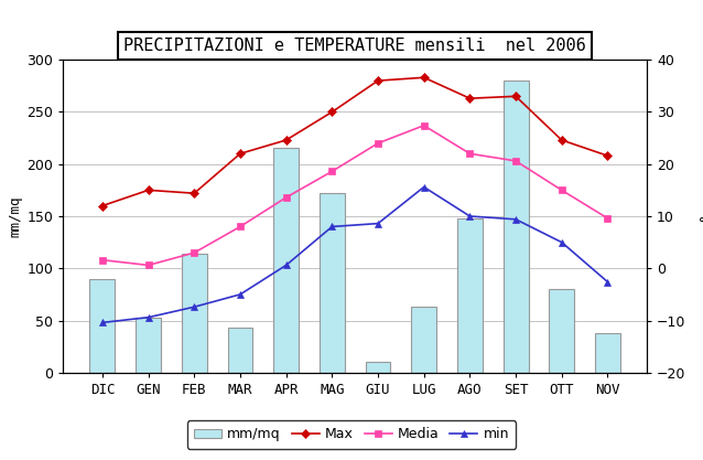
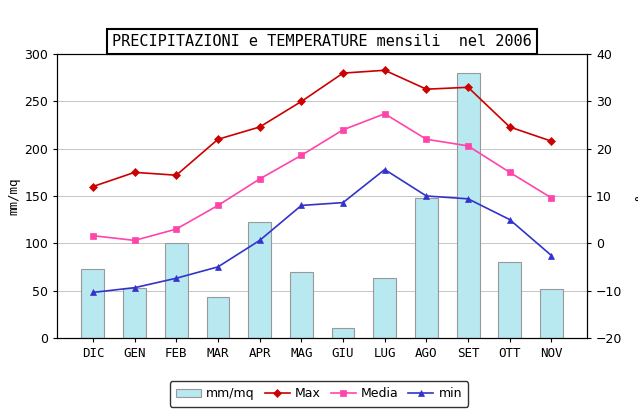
mm/mq/DIC: 90 -> 73
mm/mq/FEB: 114 -> 100
mm/mq/APR: 216 -> 123
mm/mq/MAG: 172 -> 70
mm/mq/NOV: 38 -> 52
